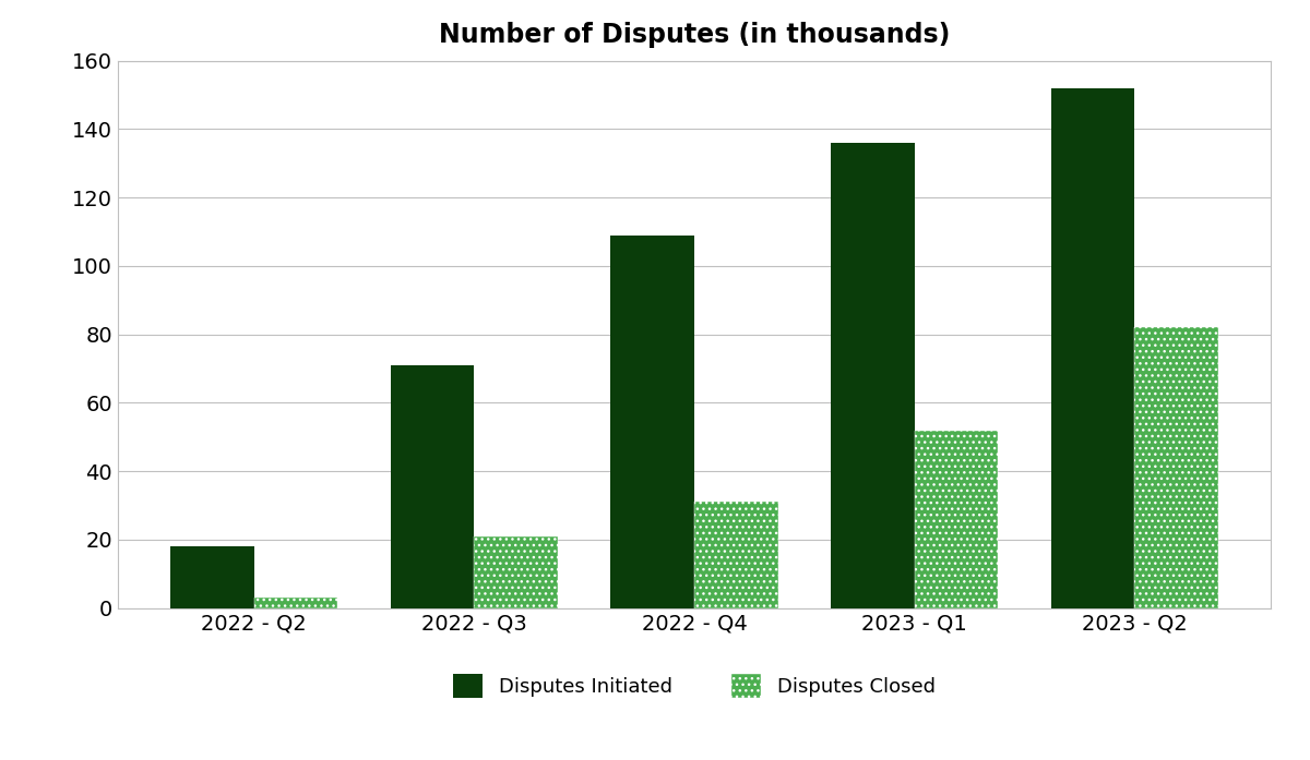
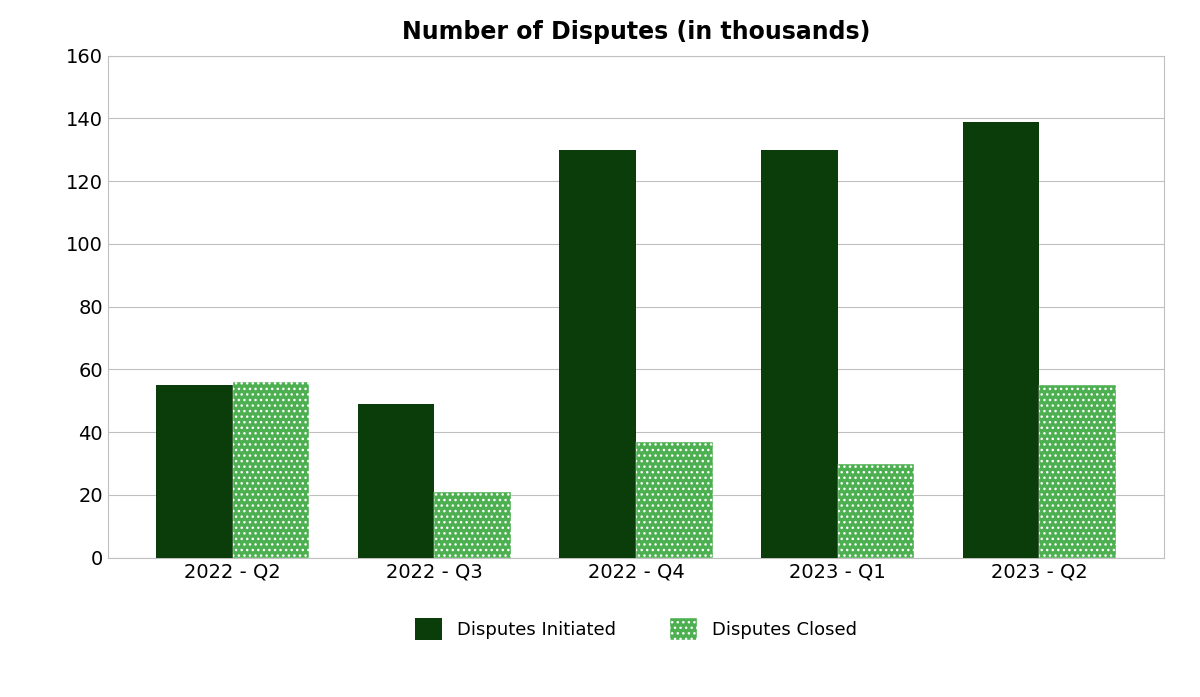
Disputes Initiated/2022 - Q2: 18 -> 55
Disputes Closed/2022 - Q2: 3 -> 56
Disputes Initiated/2022 - Q3: 71 -> 49
Disputes Initiated/2022 - Q4: 109 -> 130
Disputes Closed/2022 - Q4: 31 -> 37
Disputes Initiated/2023 - Q1: 136 -> 130
Disputes Closed/2023 - Q1: 52 -> 30
Disputes Initiated/2023 - Q2: 152 -> 139
Disputes Closed/2023 - Q2: 82 -> 55
